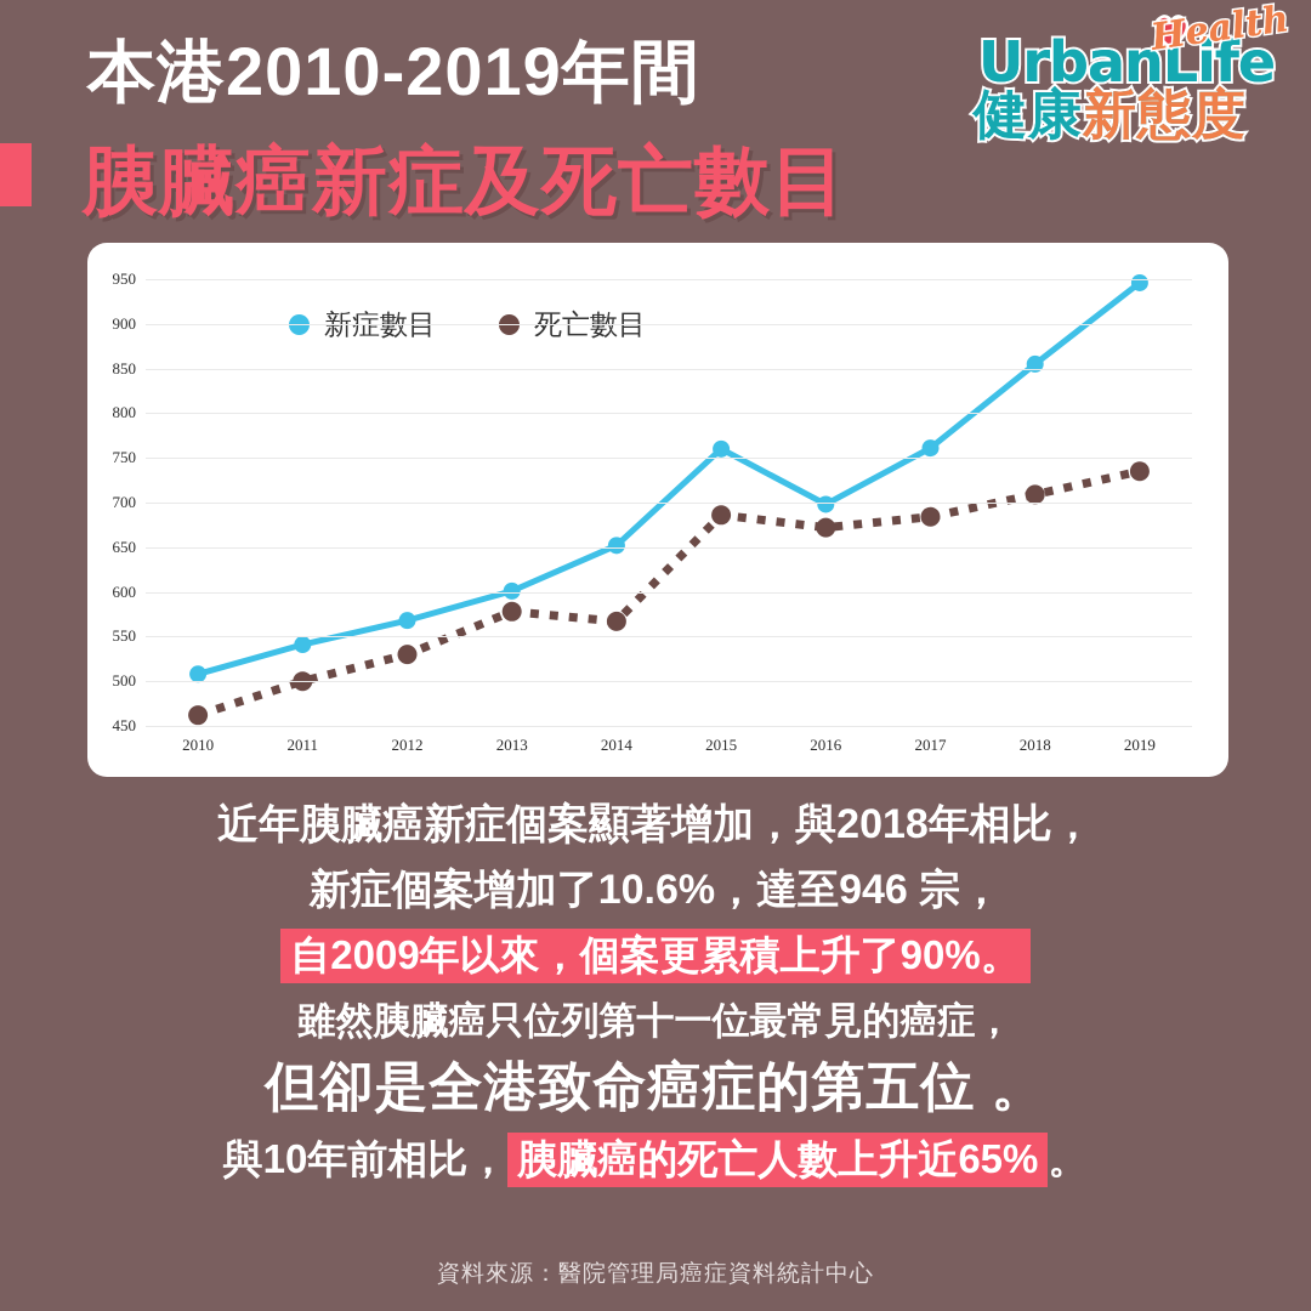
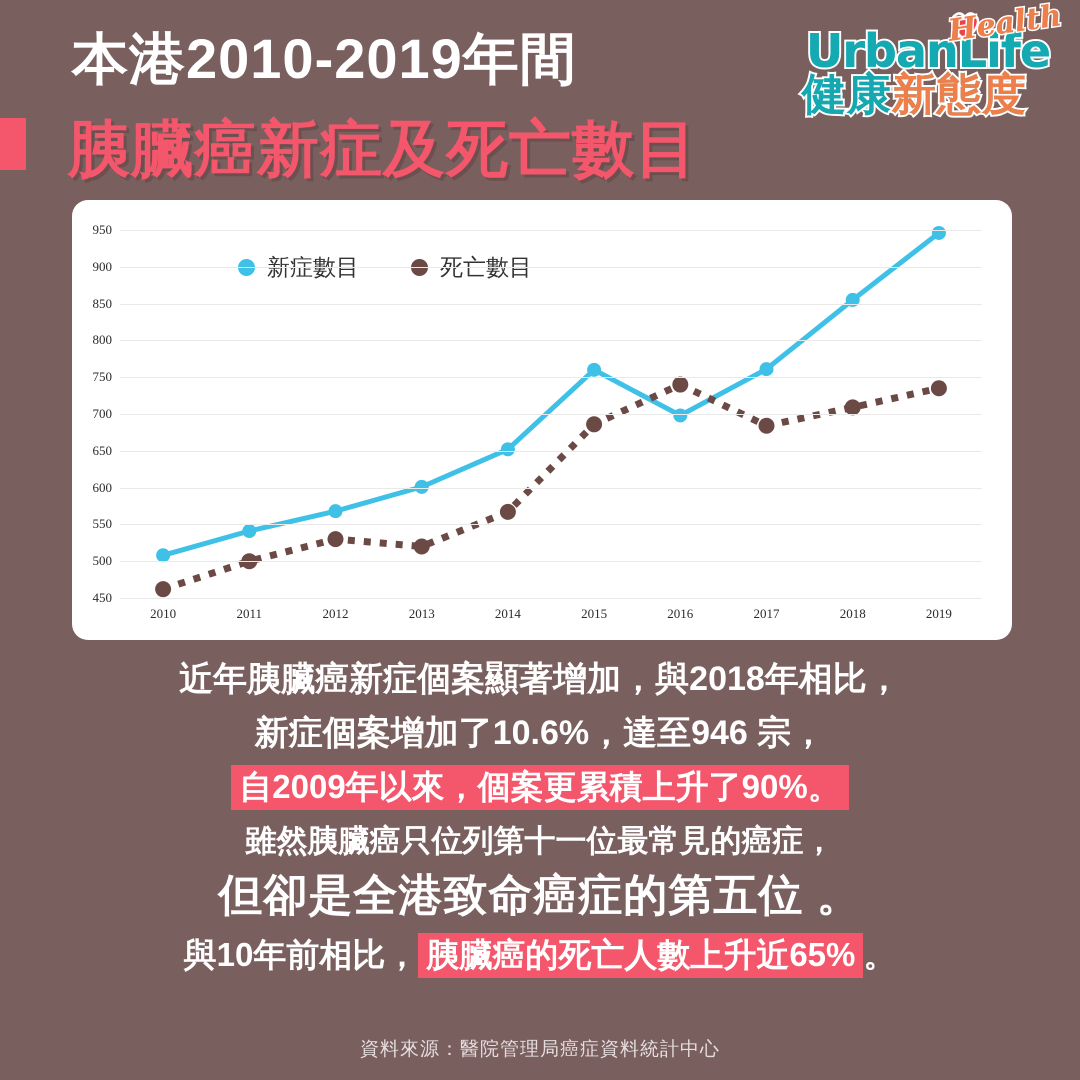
死亡數目/2013: 580 -> 520
死亡數目/2016: 670 -> 740
